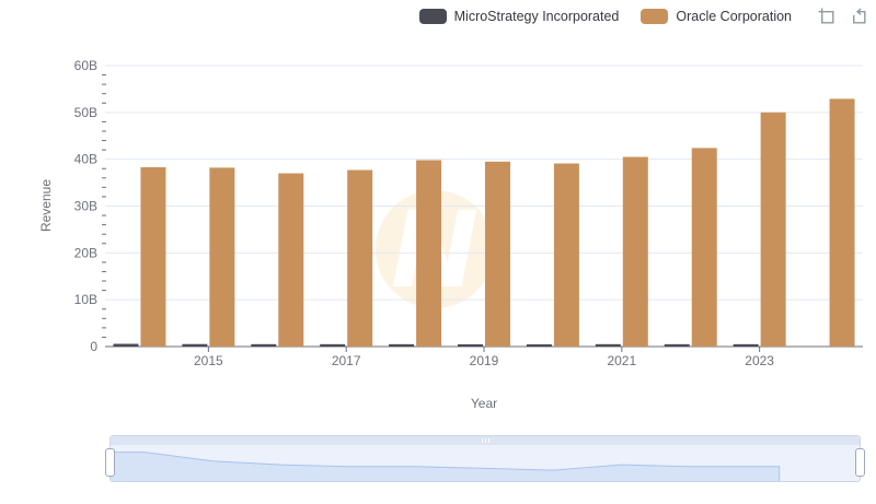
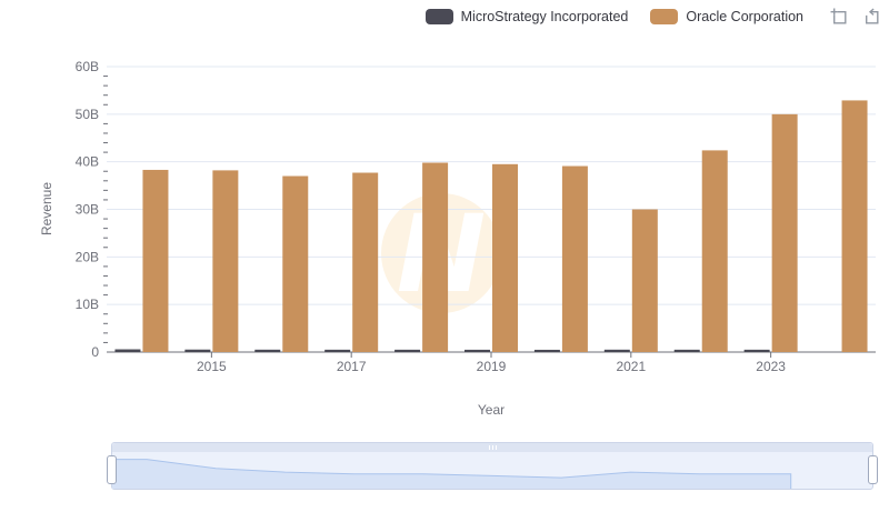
Oracle Corporation/2021: 40B -> 30B
